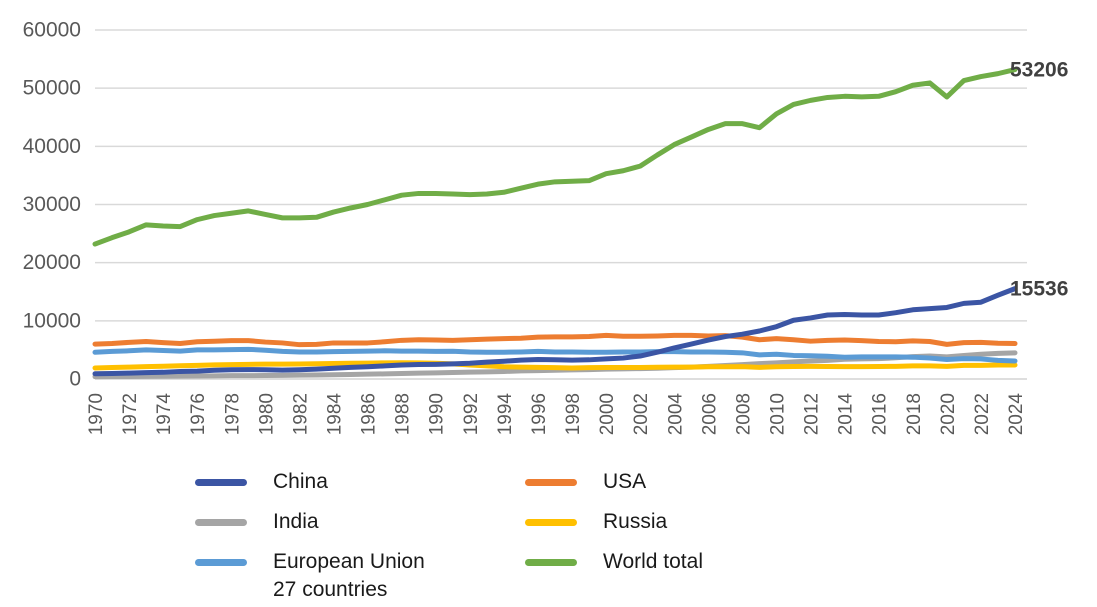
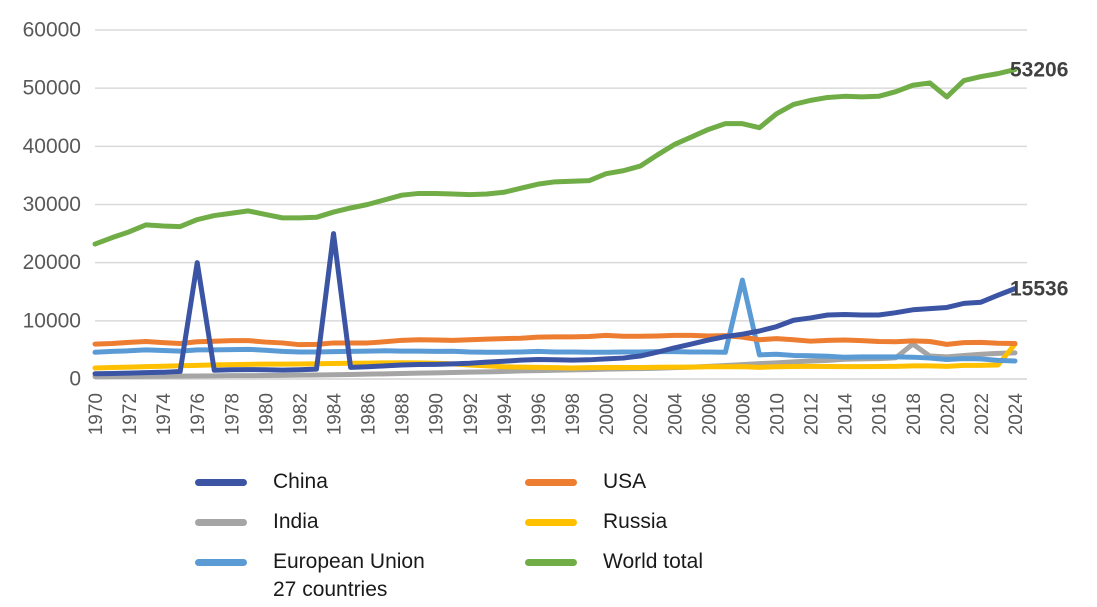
China/1976: 1000 -> 20000
China/1984: 2000 -> 25000
European Union 27 countries/2008: 4000 -> 17000
India/2018: 4000 -> 6000
Russia/2024: 2000 -> 6000
